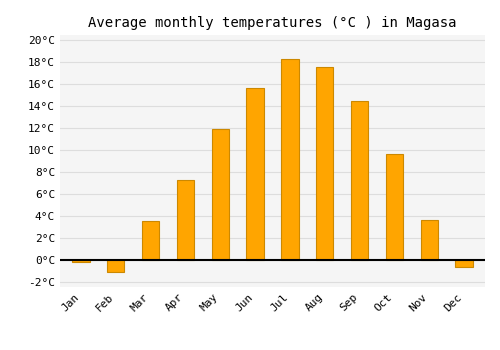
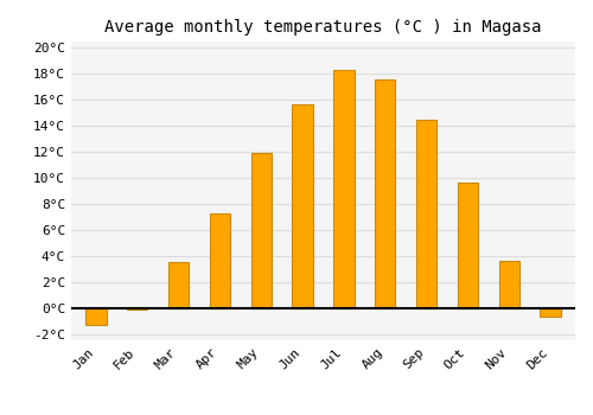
Jan: -0.2°C -> -1.3°C
Feb: -1.1°C -> -0.1°C
